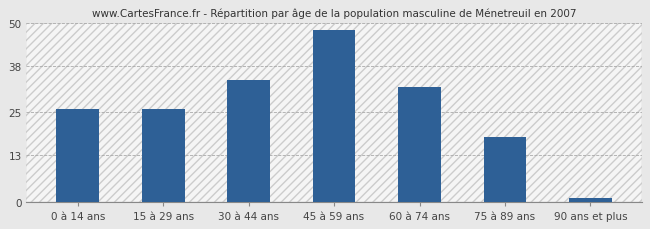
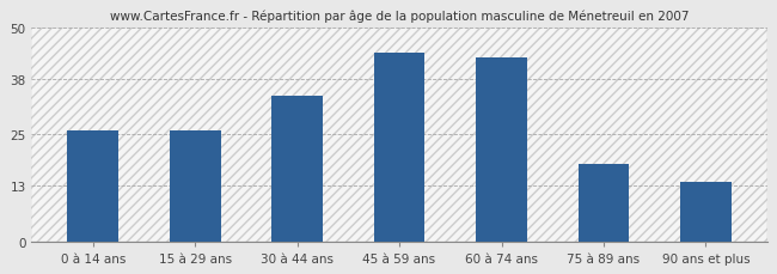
45 à 59 ans: 48 -> 44
60 à 74 ans: 32 -> 43
90 ans et plus: 1 -> 14
